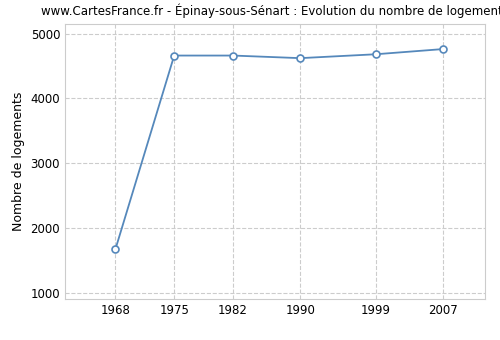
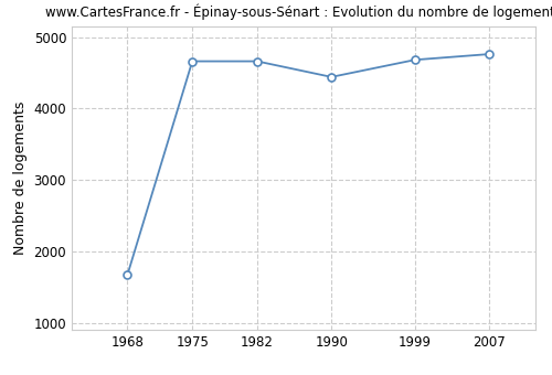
1990: 4620 -> 4440
